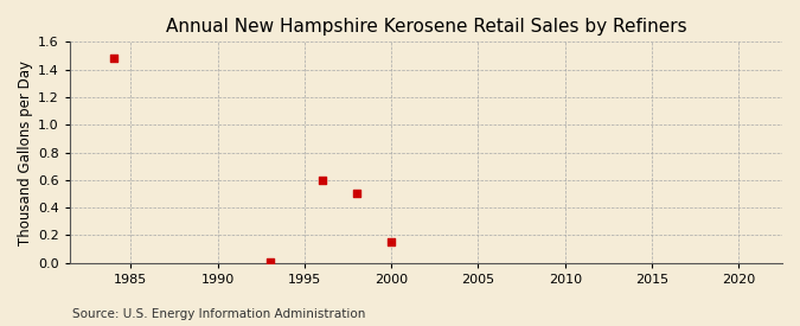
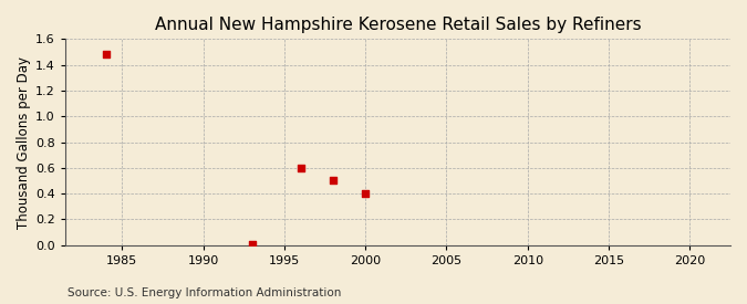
2000: 0.15 -> 0.40
